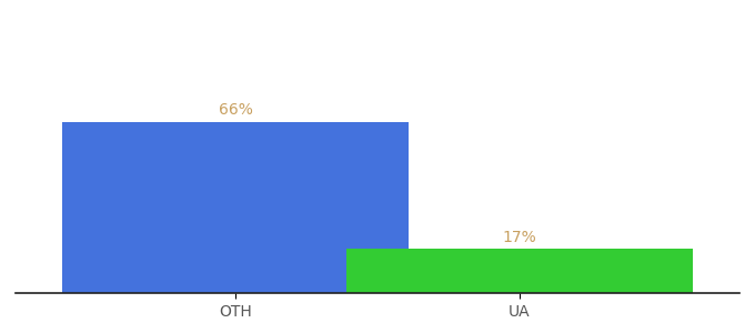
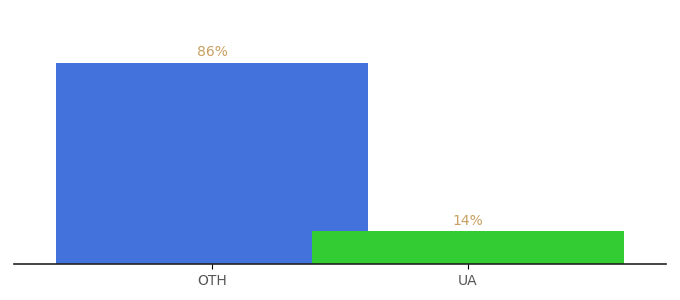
OTH: 66% -> 86%
UA: 17% -> 14%
